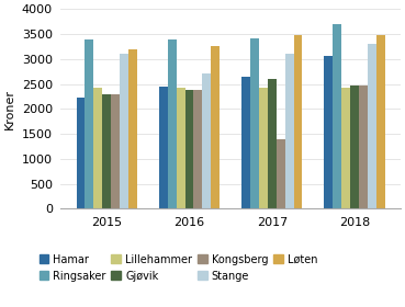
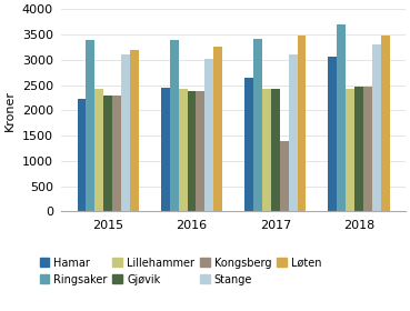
Stange/2016: 2700 -> 3020
Gjøvik/2017: 2600 -> 2430
